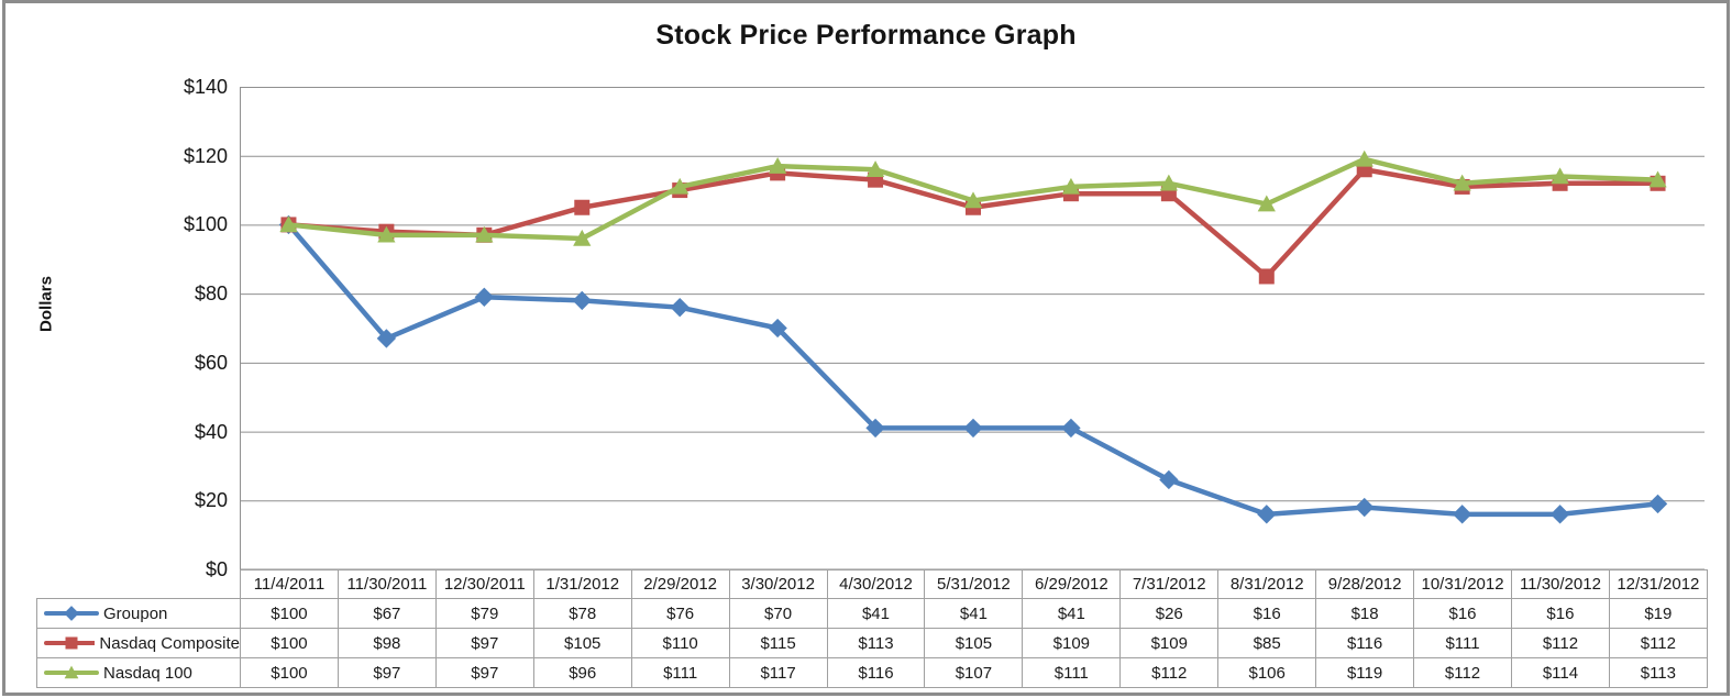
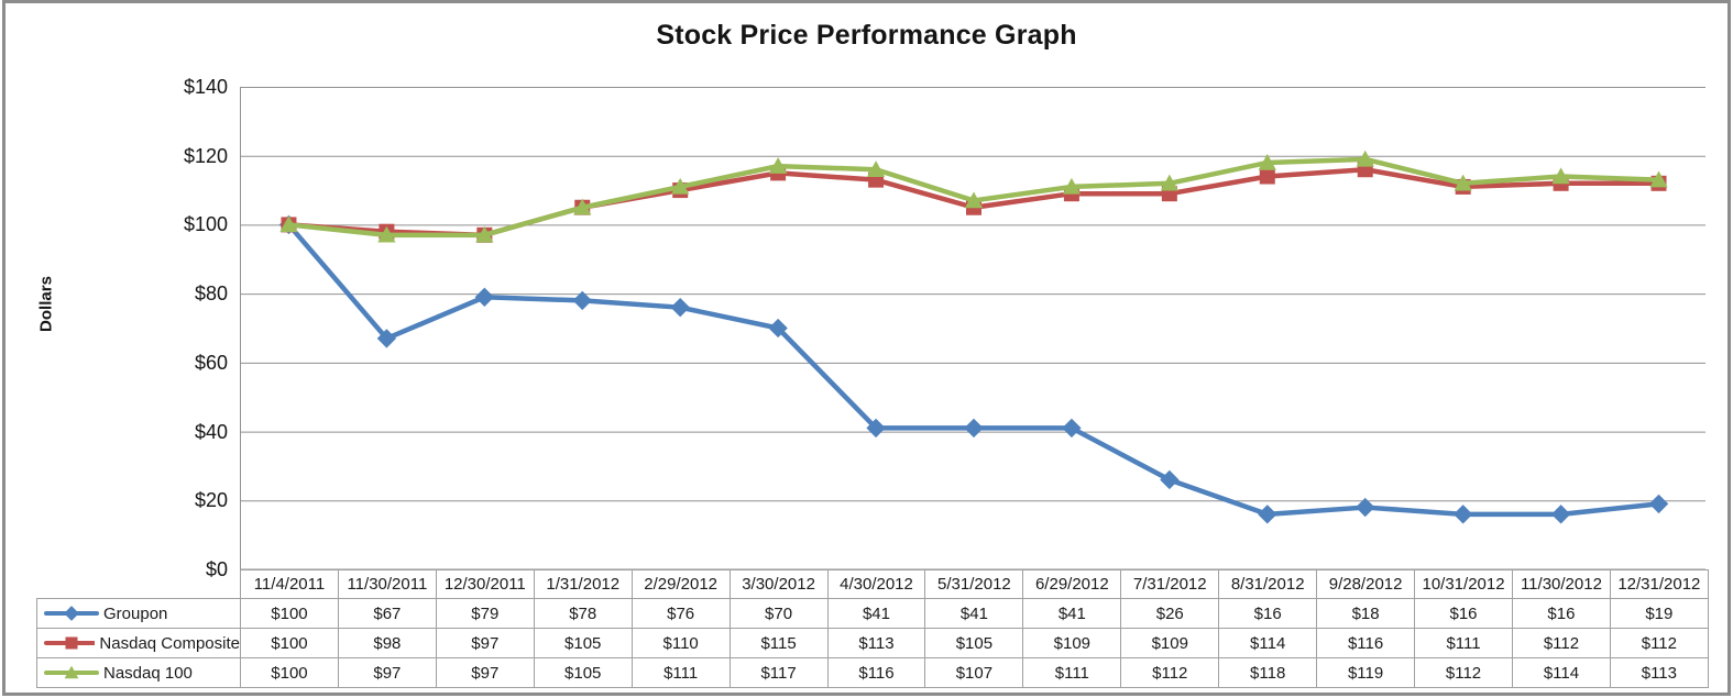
Nasdaq 100/1/31/2012: $96 -> $105
Nasdaq Composite/8/31/2012: $85 -> $114
Nasdaq 100/8/31/2012: $106 -> $118
